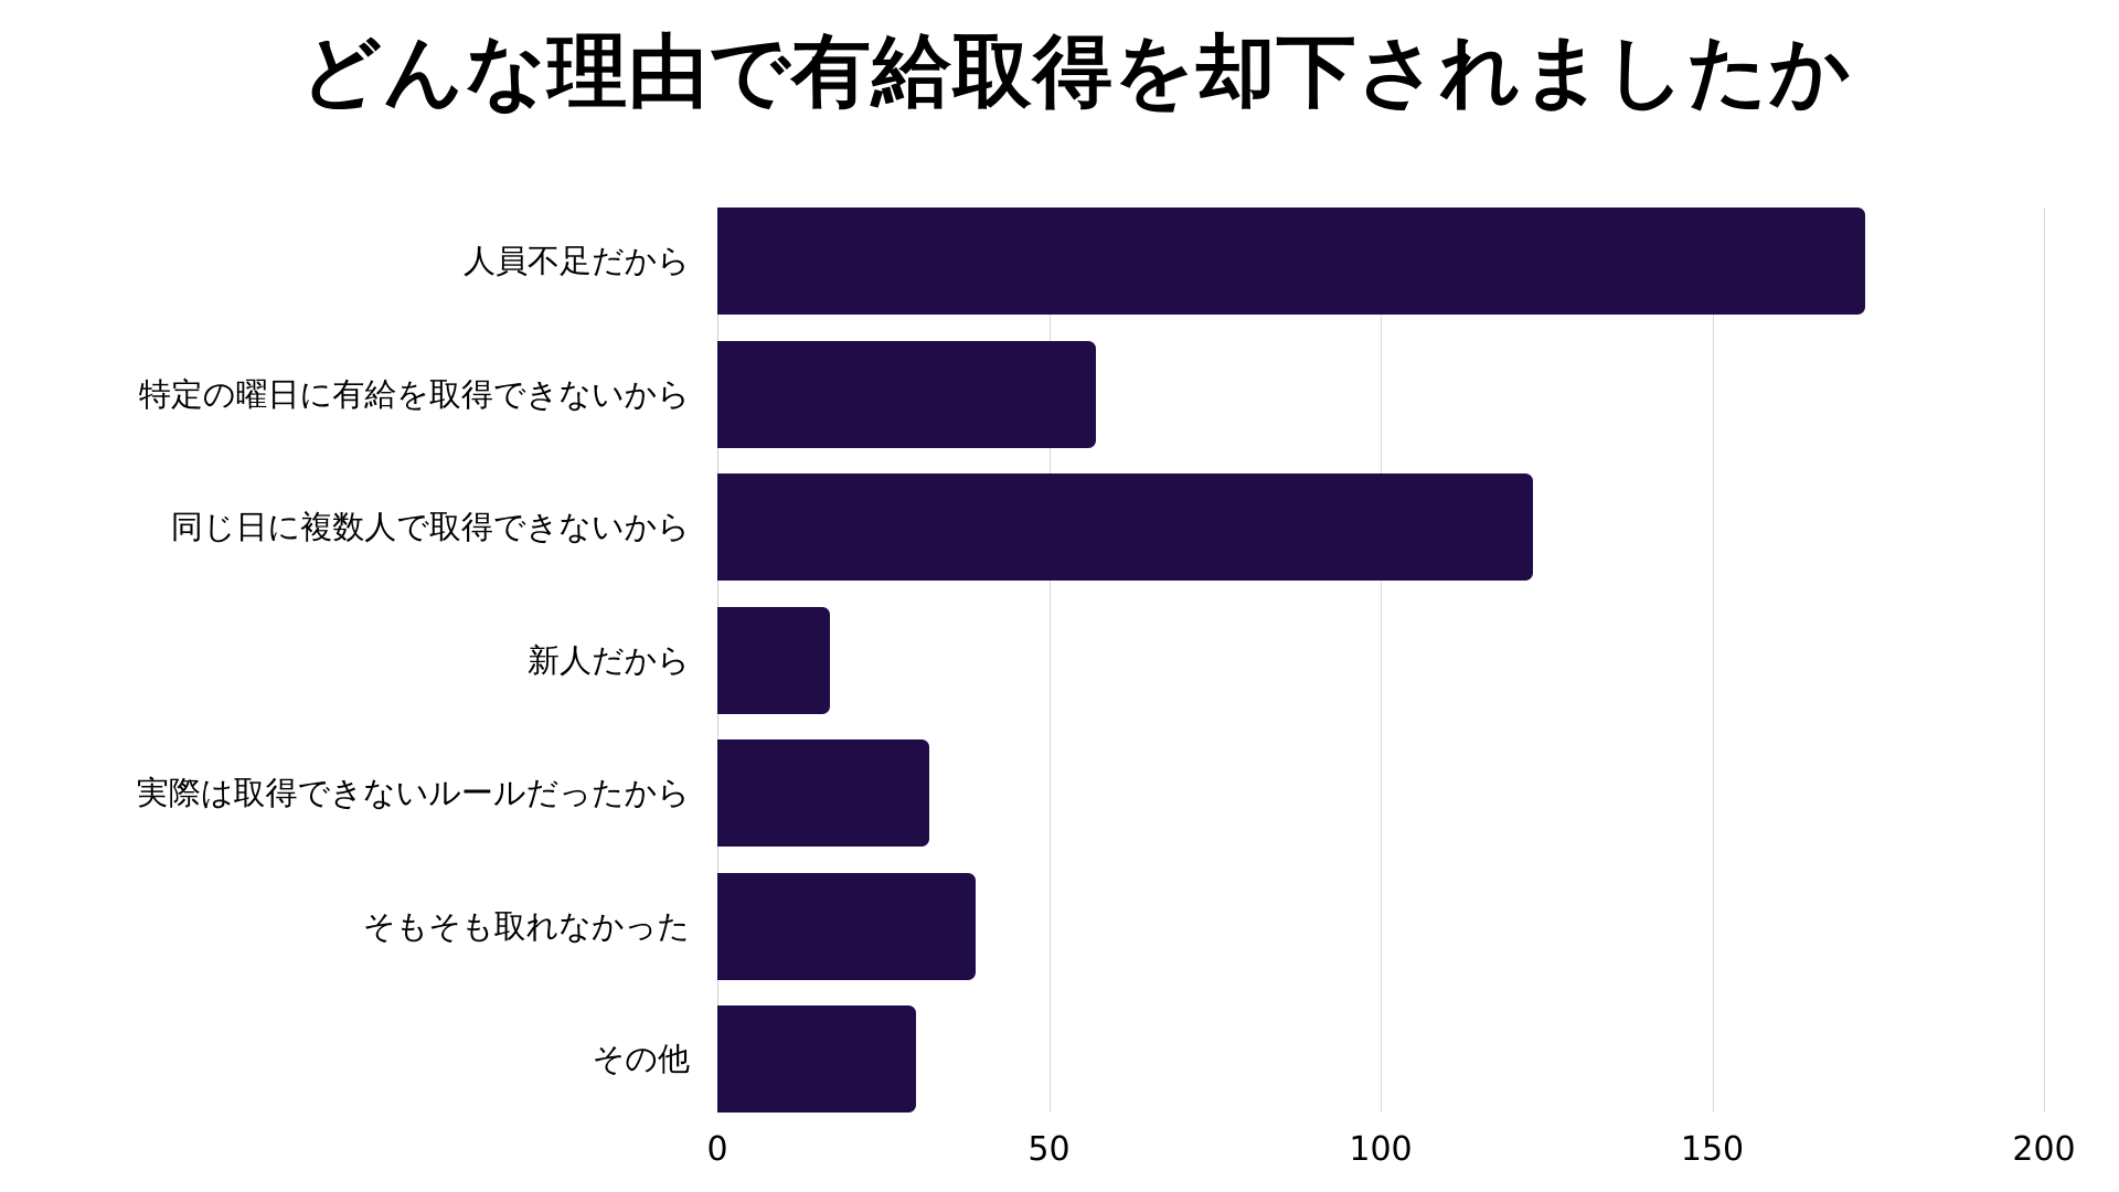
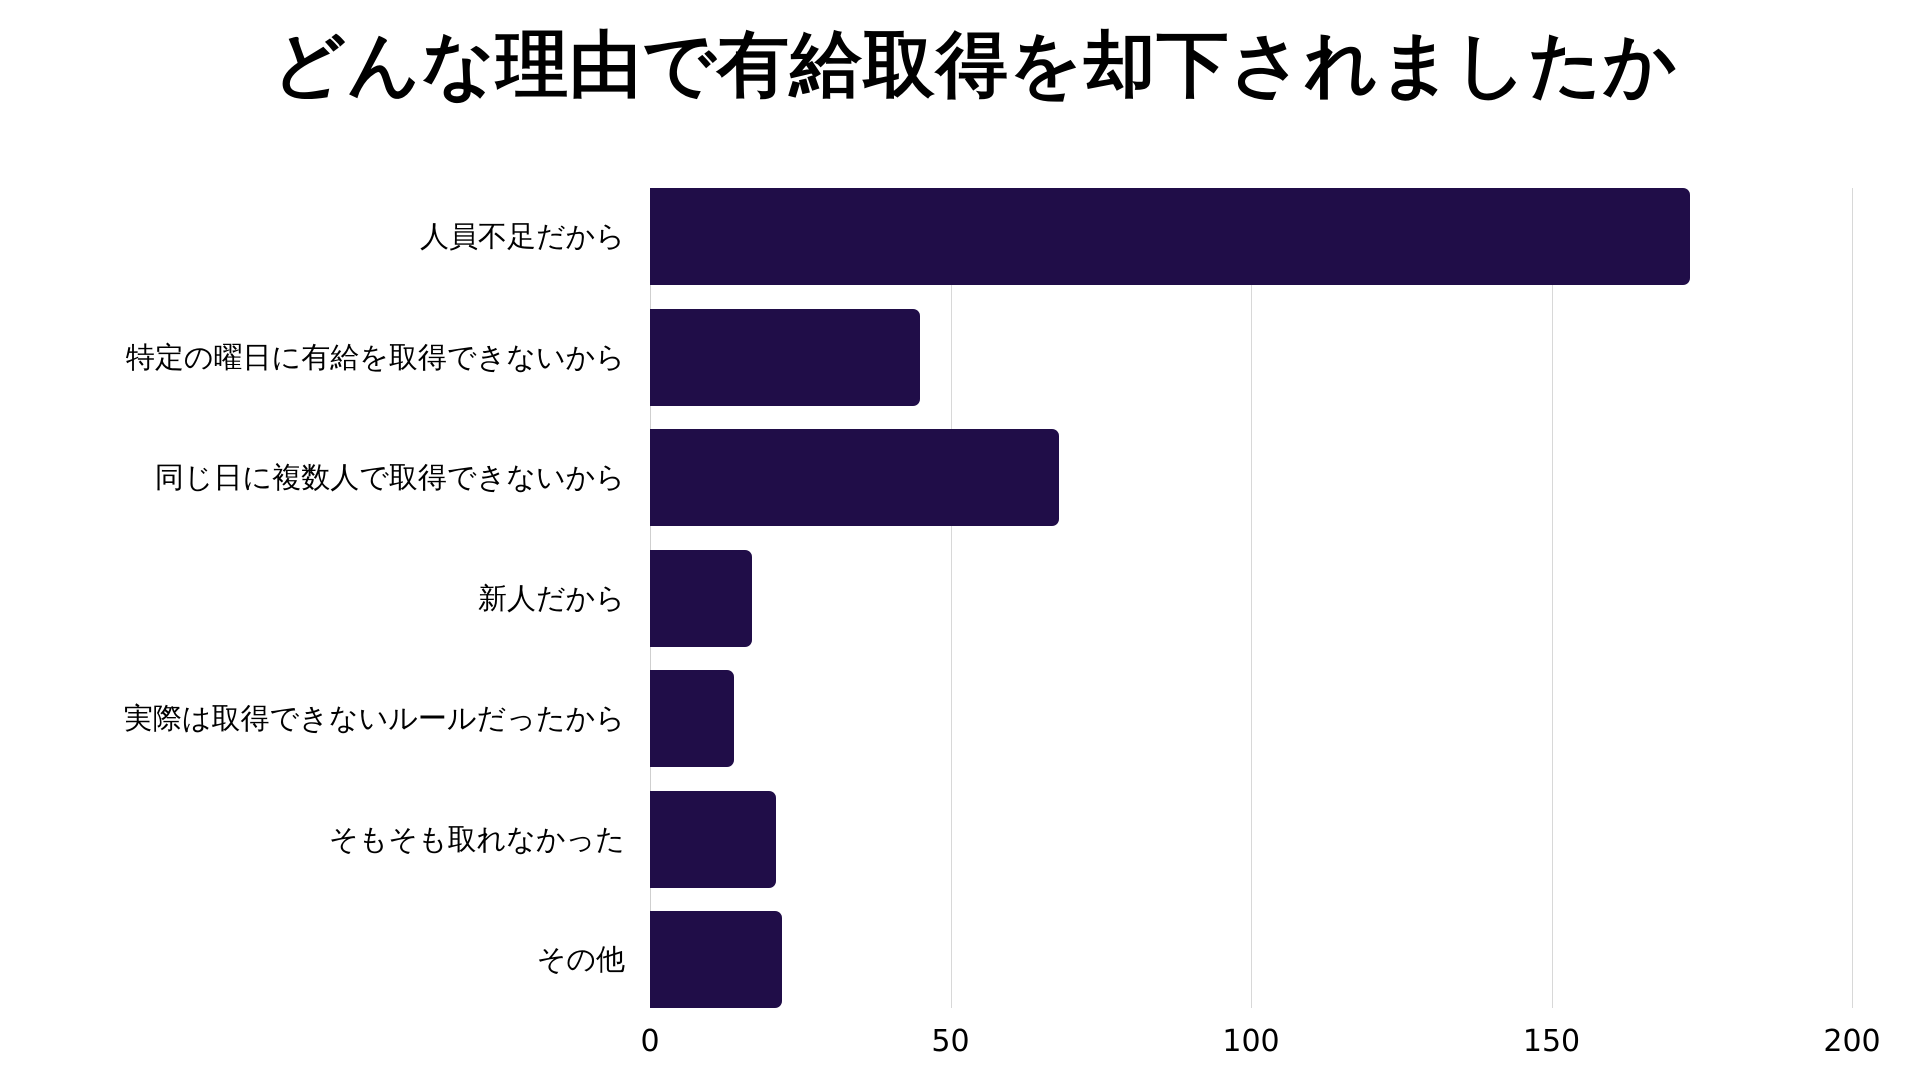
特定の曜日に有給を取得できないから: 57 -> 45
同じ日に複数人で取得できないから: 123 -> 68
実際は取得できないルールだったから: 32 -> 14
そもそも取れなかった: 39 -> 21
その他: 30 -> 22
